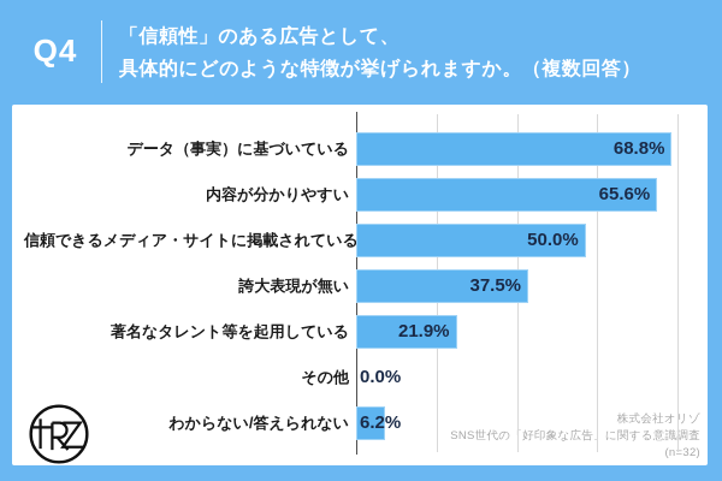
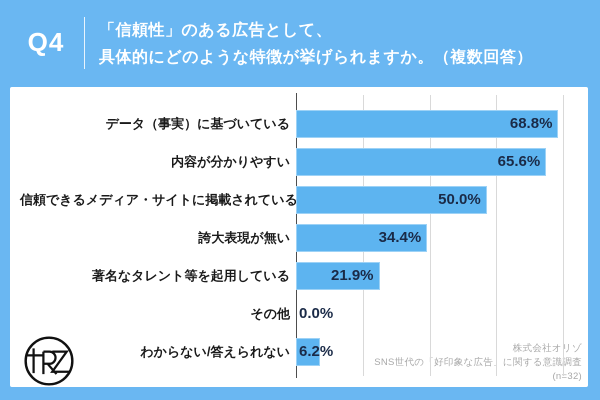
誇大表現が無い: 37.5% -> 34.4%
